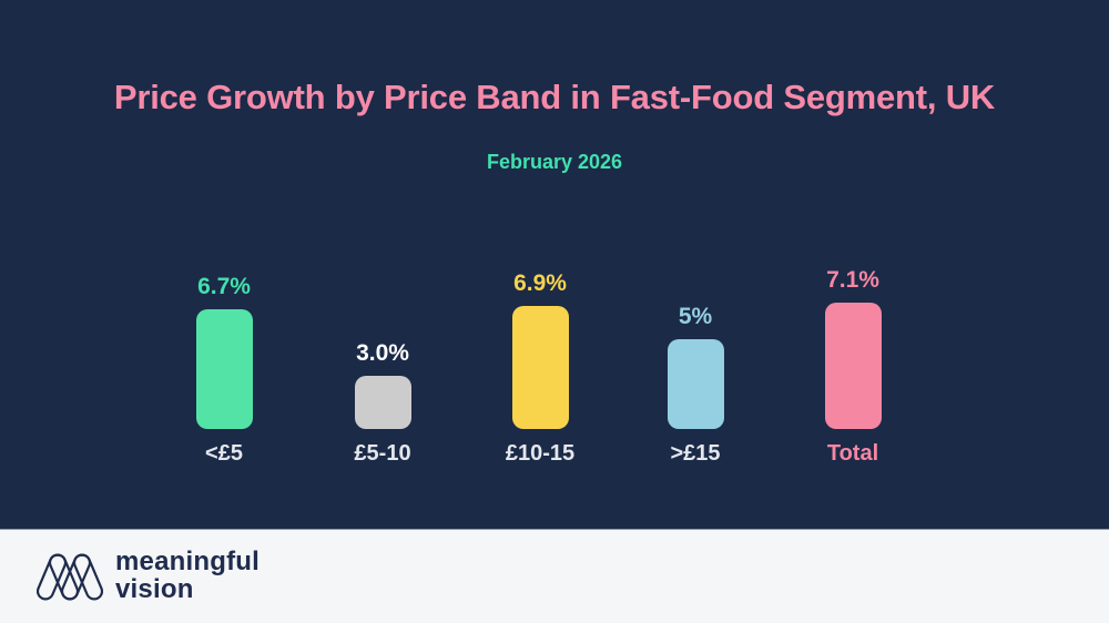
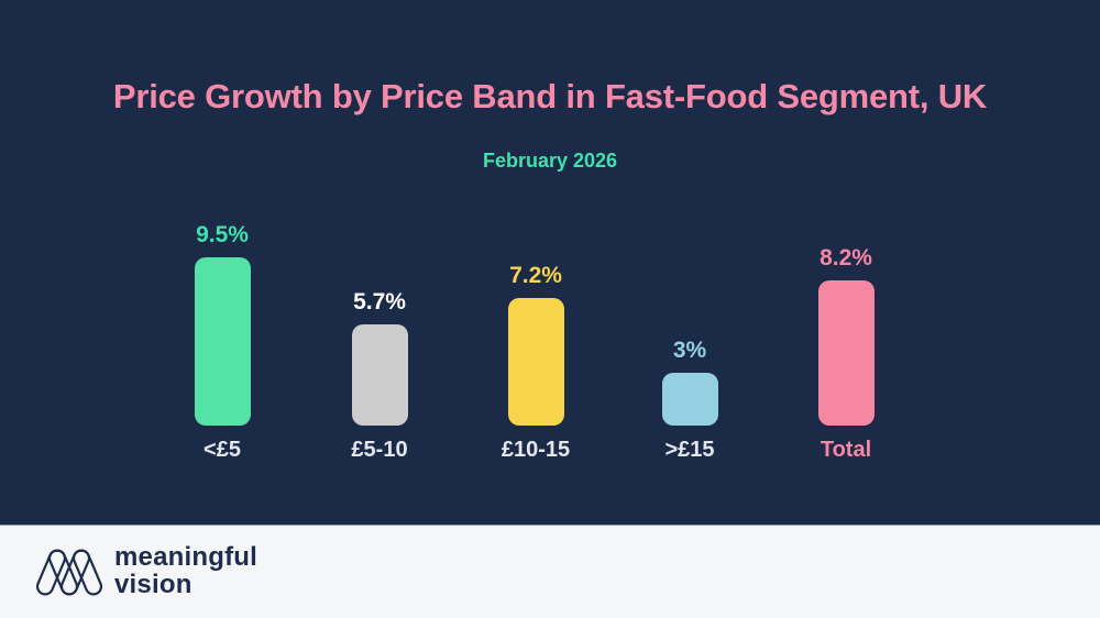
<£5: 6.7% -> 9.5%
£5-10: 3.0% -> 5.7%
£10-15: 6.9% -> 7.2%
>£15: 5% -> 3%
Total: 7.1% -> 8.2%
